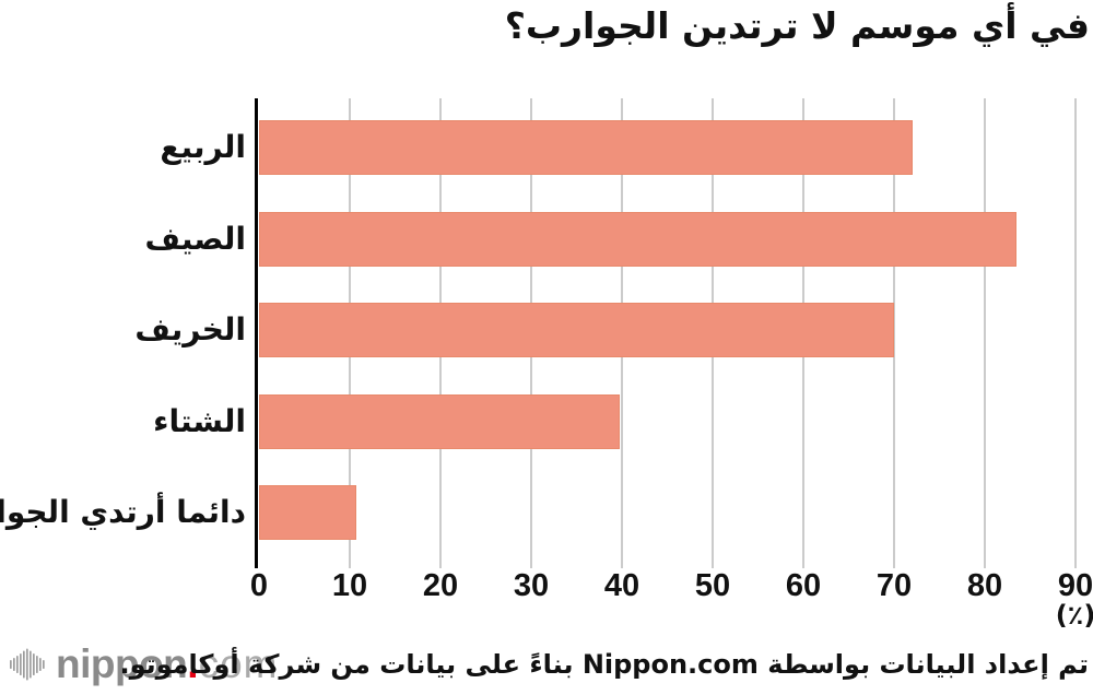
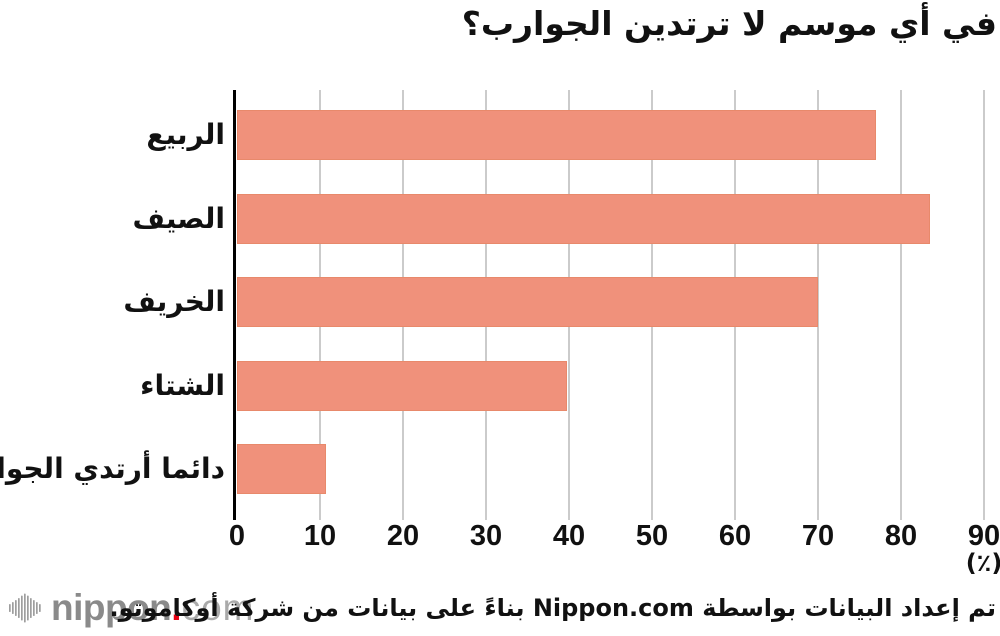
الربيع: 72 -> 77
